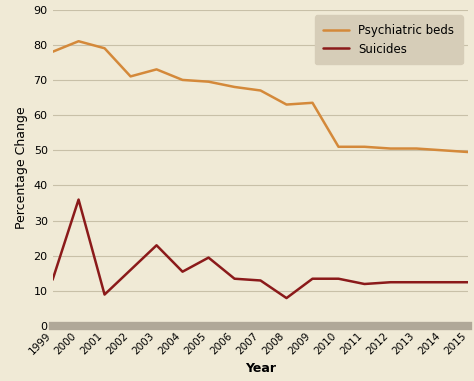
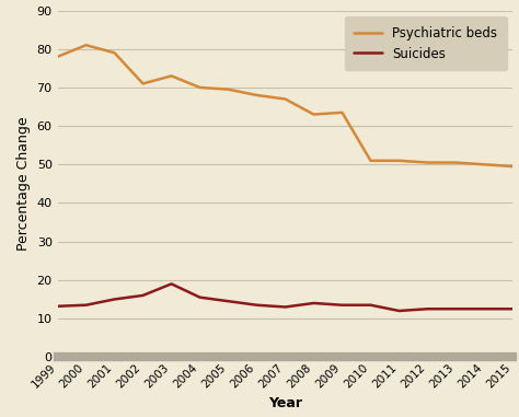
Suicides/2000: 36.0 -> 13.5
Suicides/2001: 9.0 -> 15.0
Suicides/2003: 23.0 -> 19.0
Suicides/2005: 19.5 -> 14.5
Suicides/2008: 8.0 -> 14.0
